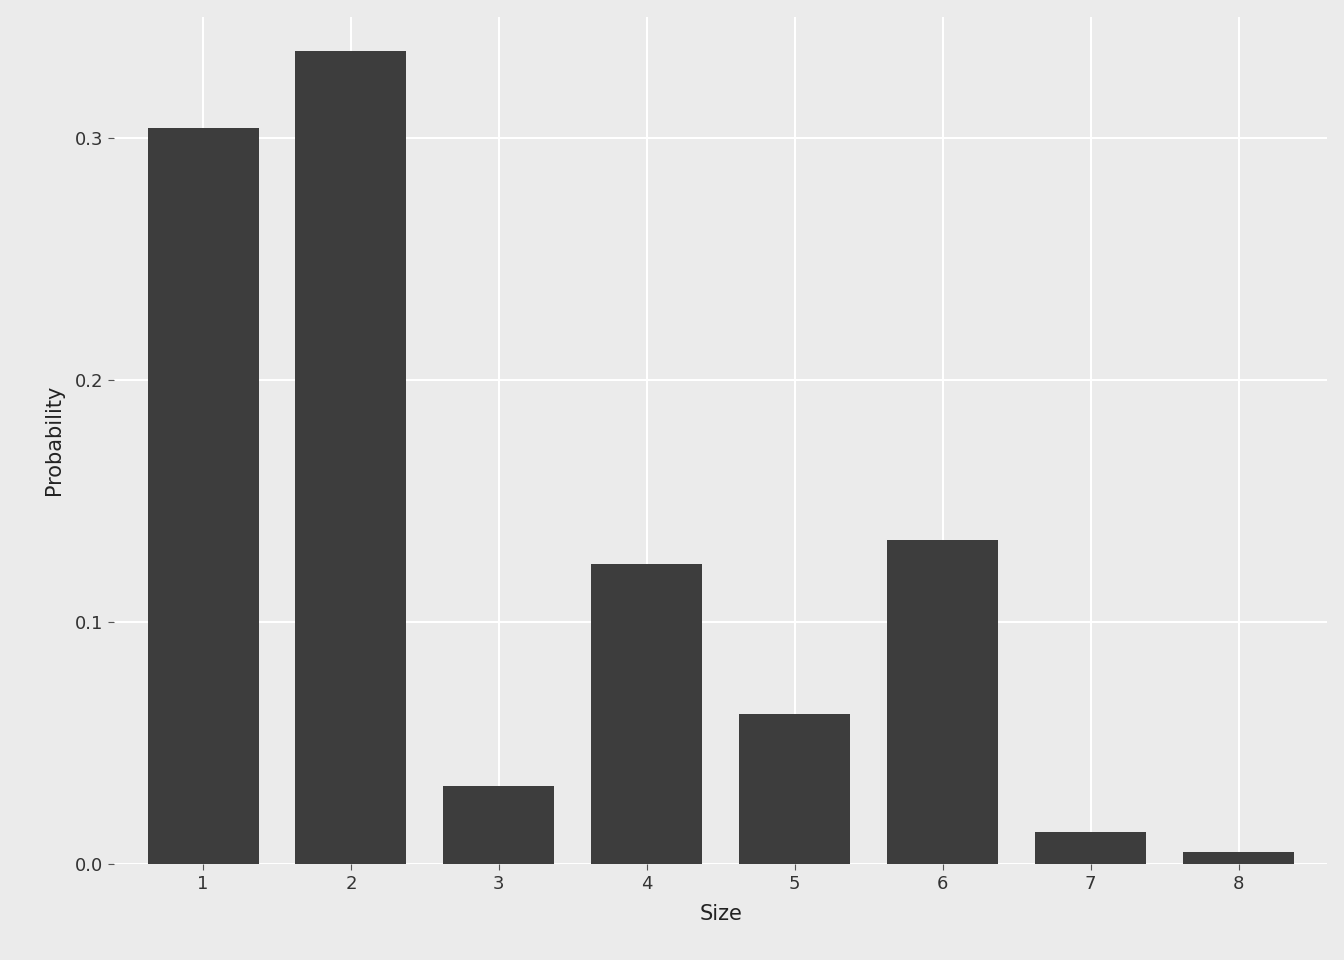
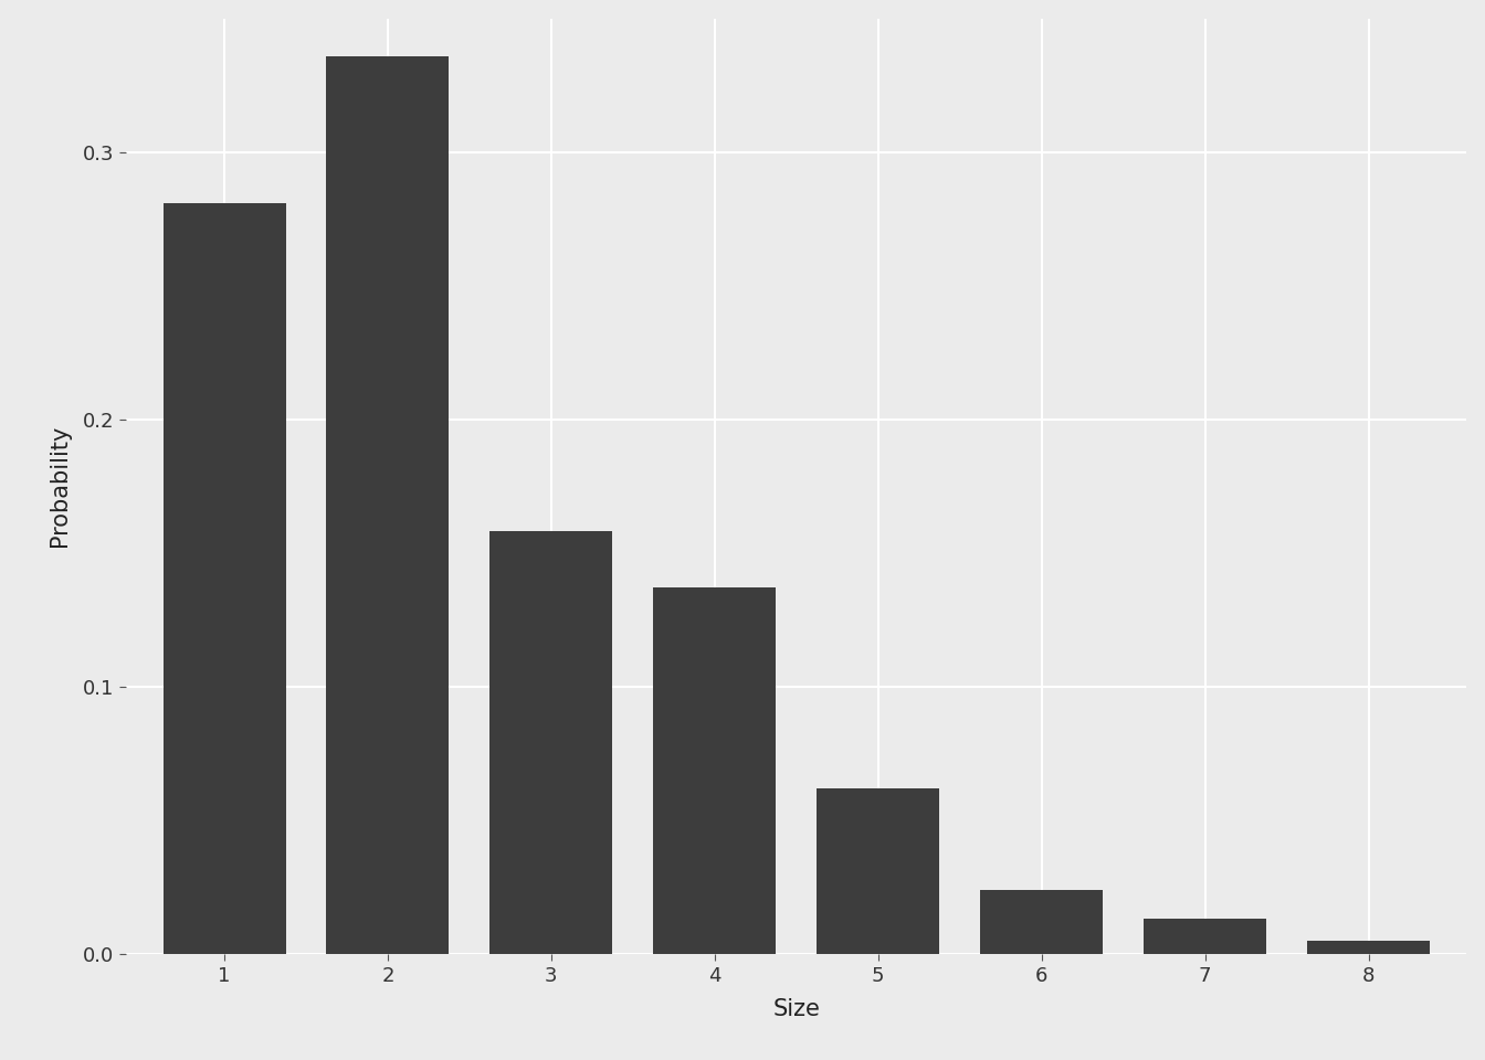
1: 0.304 -> 0.281
3: 0.032 -> 0.158
4: 0.124 -> 0.137
6: 0.134 -> 0.024
